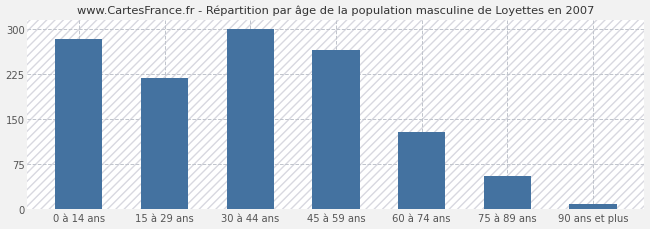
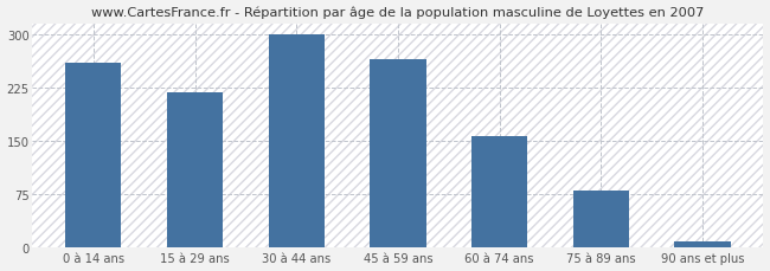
0 à 14 ans: 284 -> 260
60 à 74 ans: 128 -> 156
75 à 89 ans: 55 -> 80
